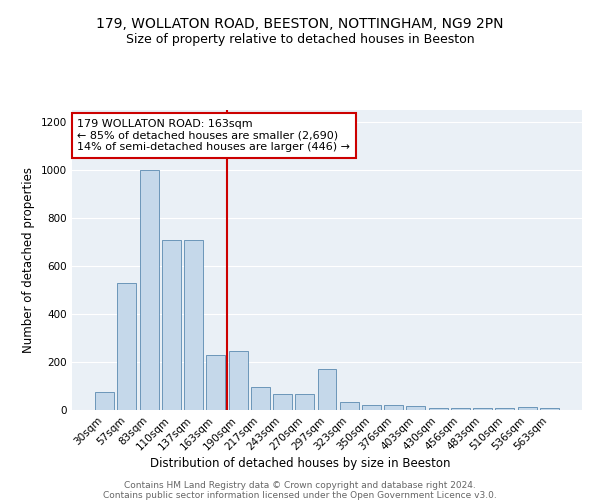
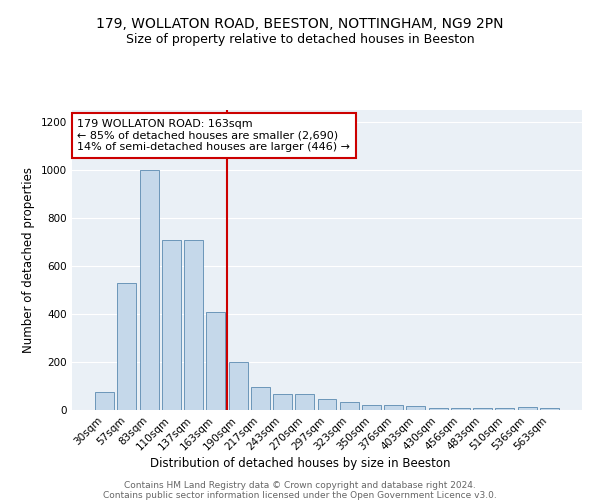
163sqm: 230 -> 410
190sqm: 245 -> 200
297sqm: 170 -> 45
